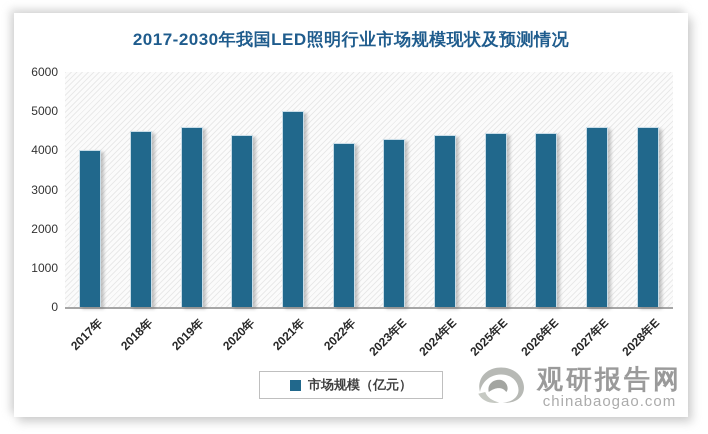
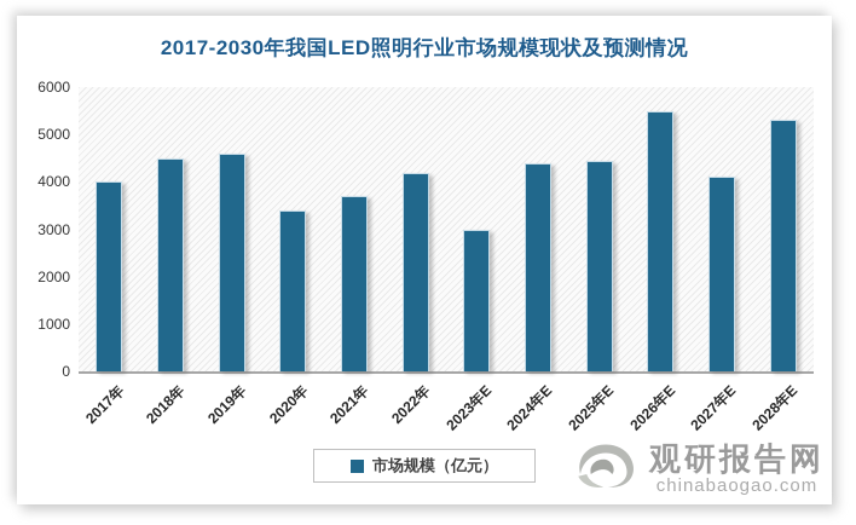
2020年: 4400 -> 3400
2021年: 5000 -> 3700
2023年E: 4300 -> 3000
2026年E: 4400 -> 5500
2027年E: 4600 -> 4100
2028年E: 4600 -> 5300
